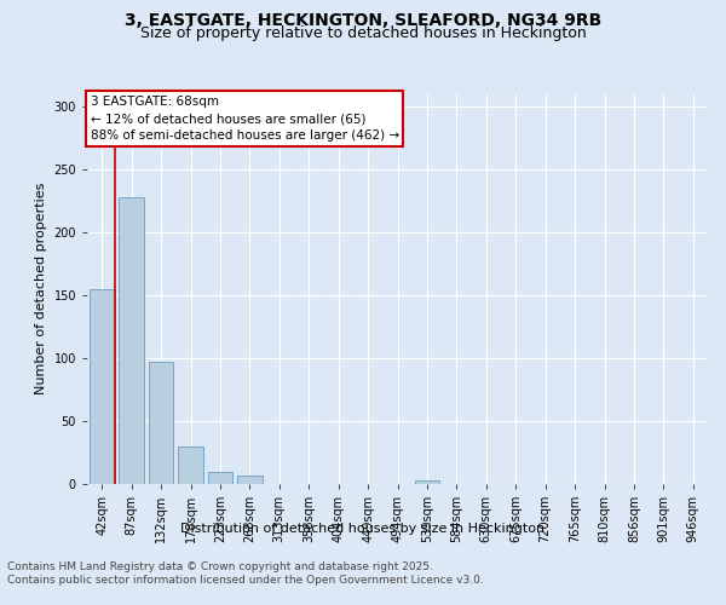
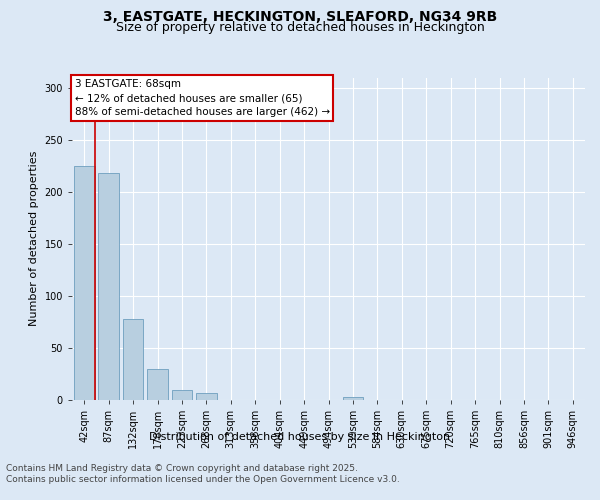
42sqm: 155 -> 225
87sqm: 228 -> 218
132sqm: 97 -> 78
